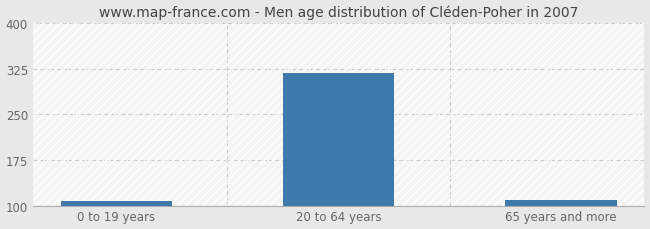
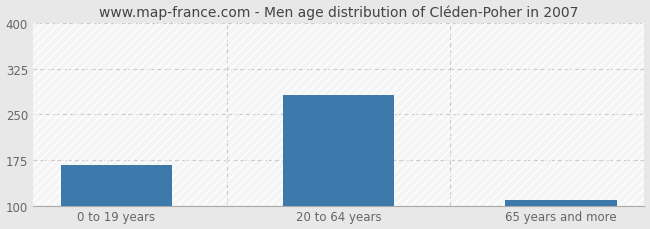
0 to 19 years: 107 -> 166
20 to 64 years: 318 -> 282
